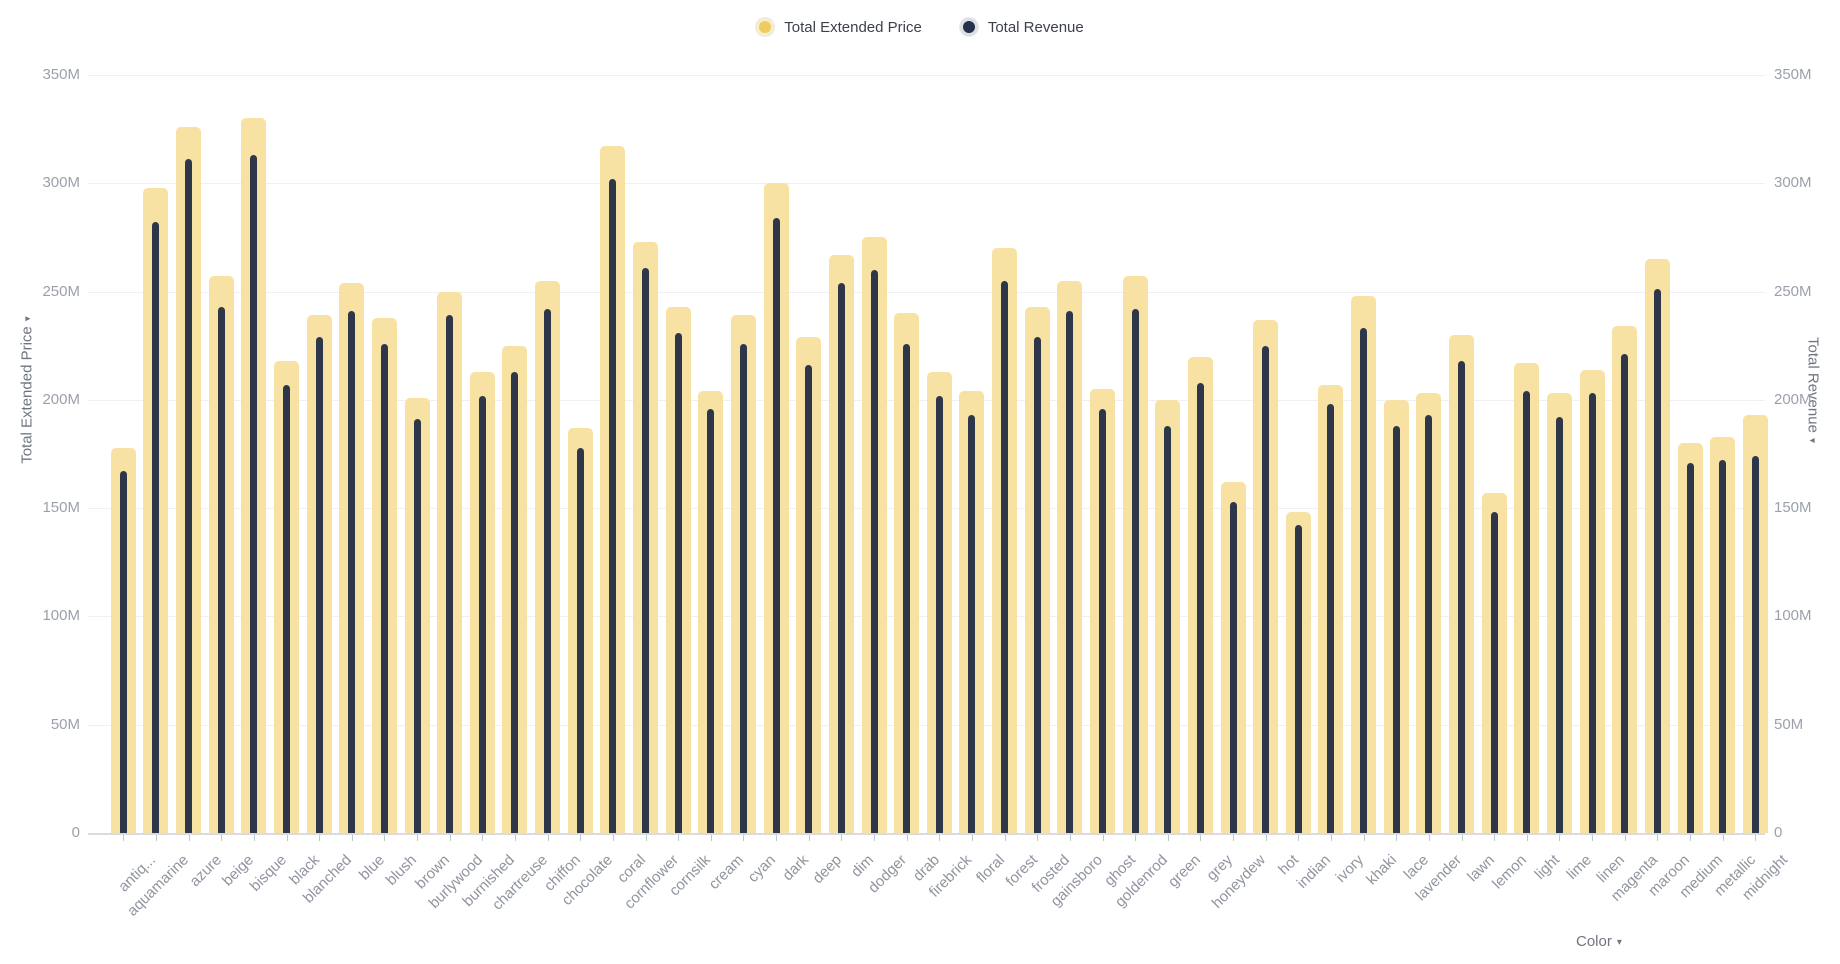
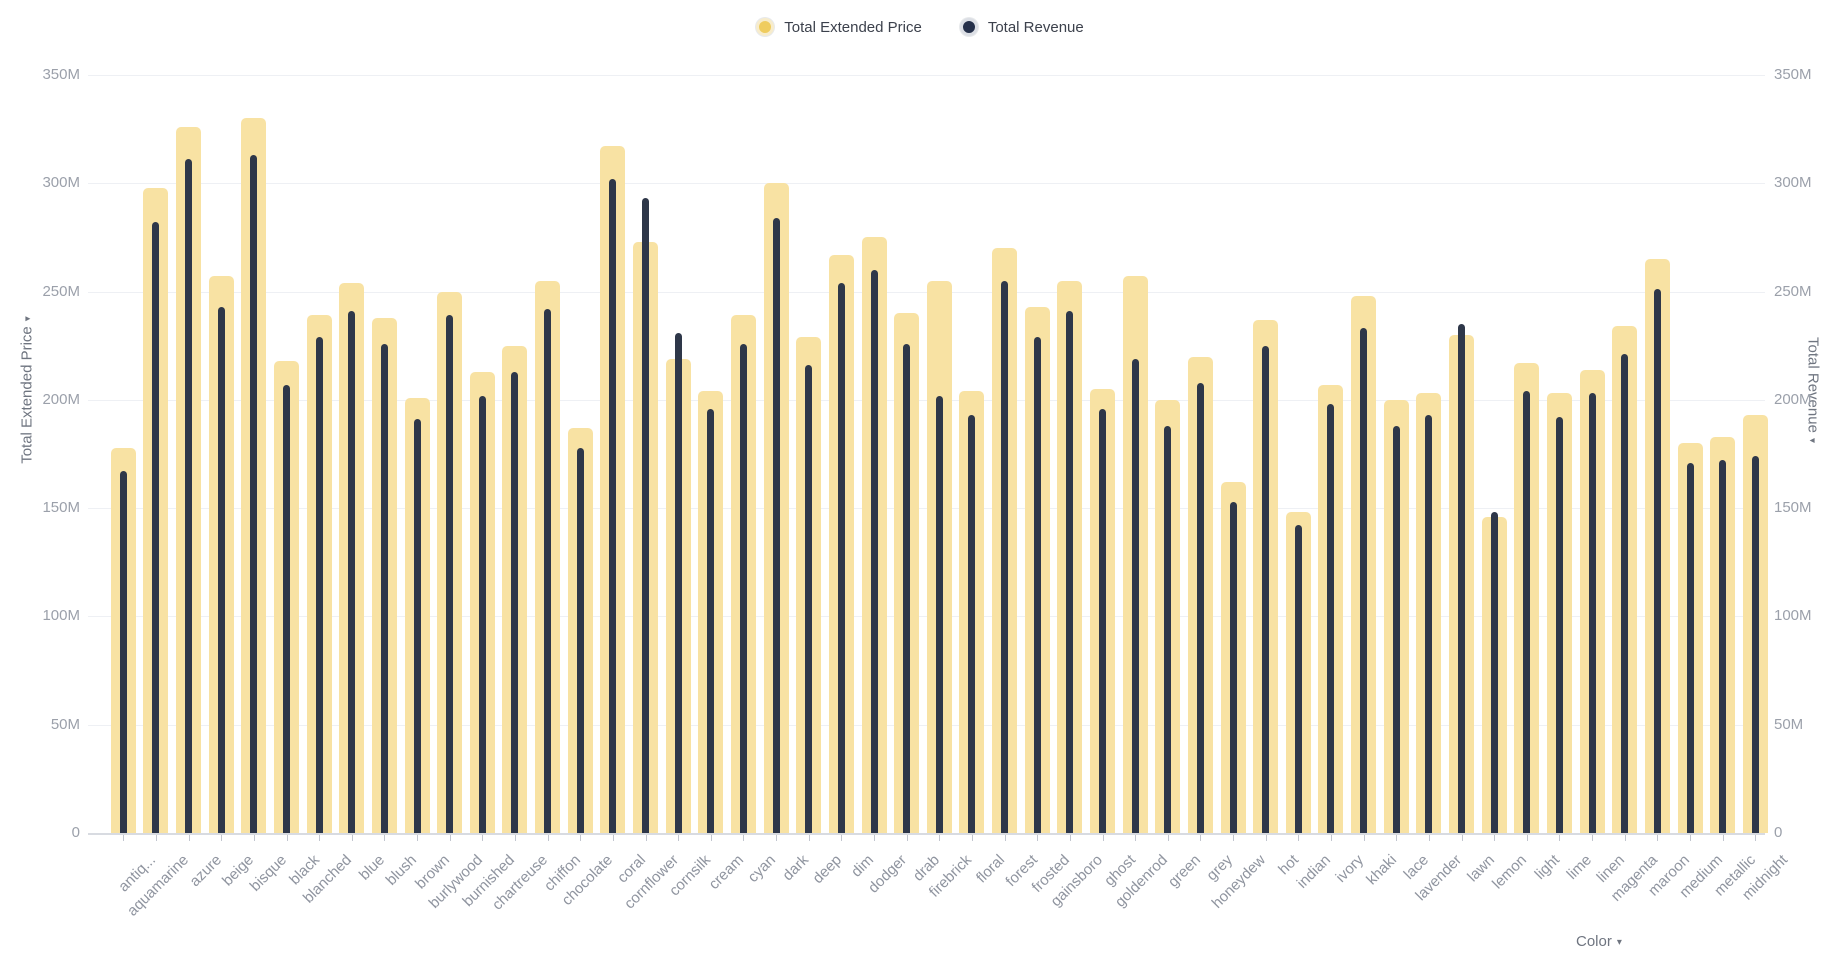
Total Revenue/cornflower: 261M -> 293M
Total Extended Price/cornsilk: 243M -> 219M
Total Extended Price/firebrick: 213M -> 255M
Total Revenue/goldenrod: 242M -> 219M
Total Revenue/lawn: 218M -> 235M
Total Extended Price/lemon: 157M -> 146M
